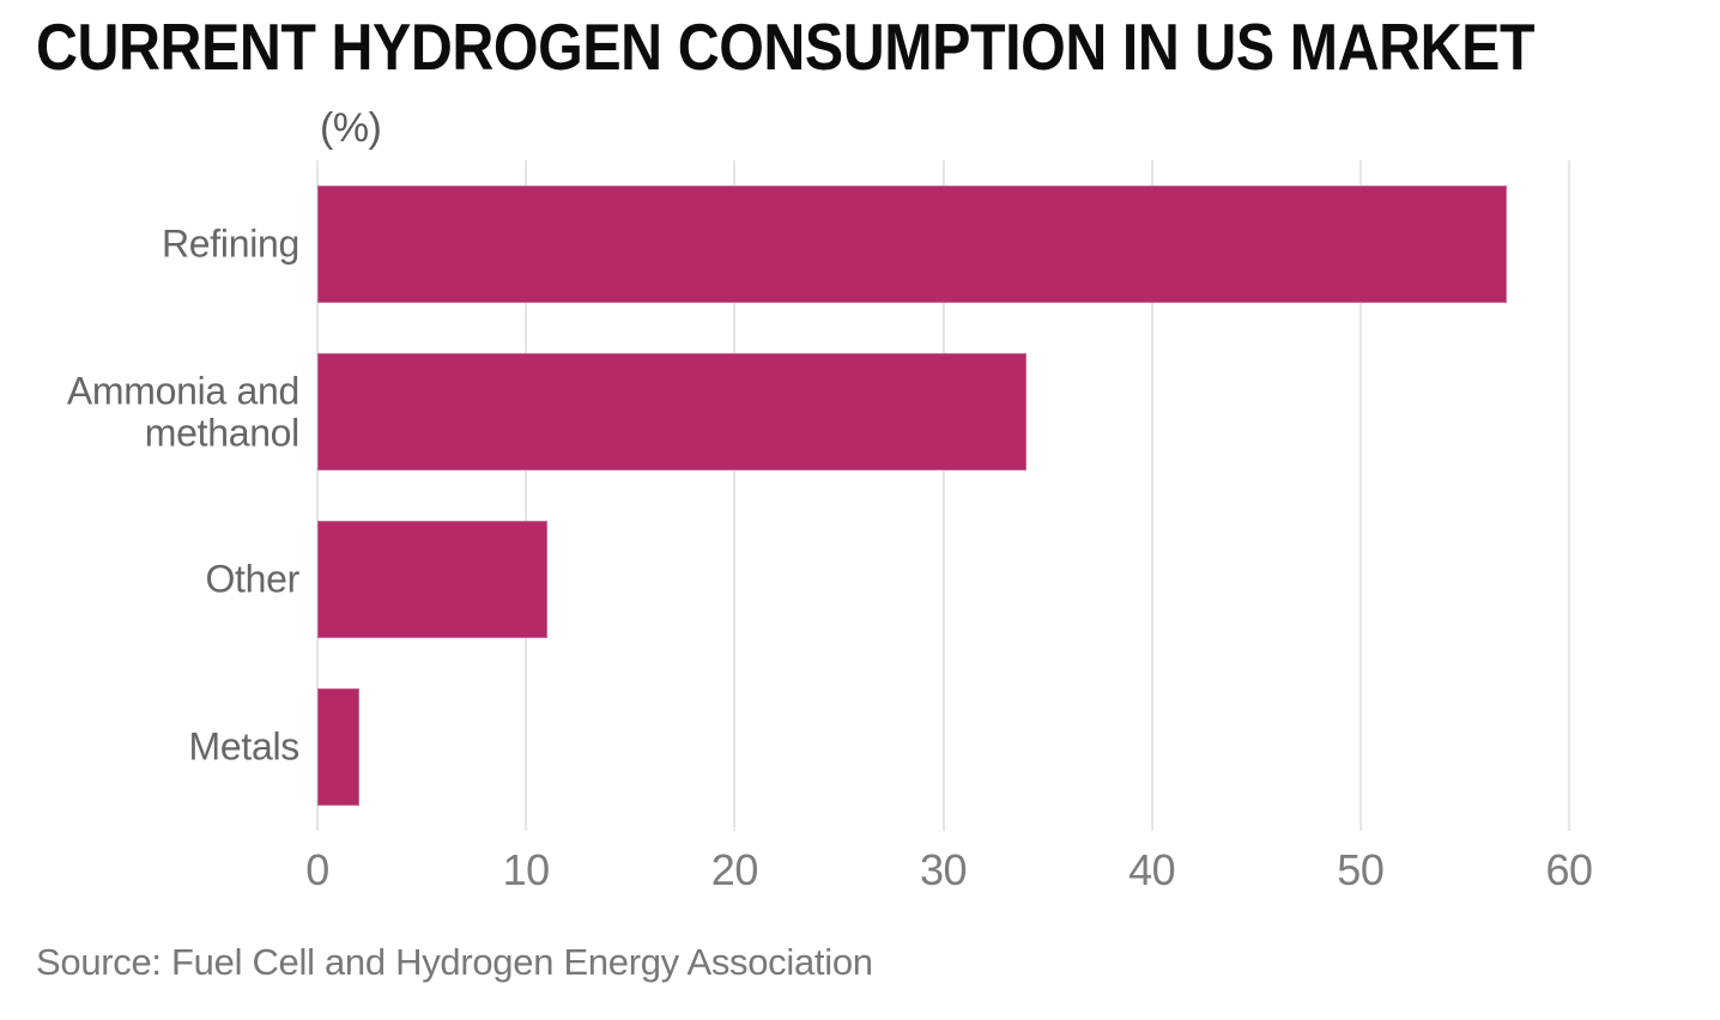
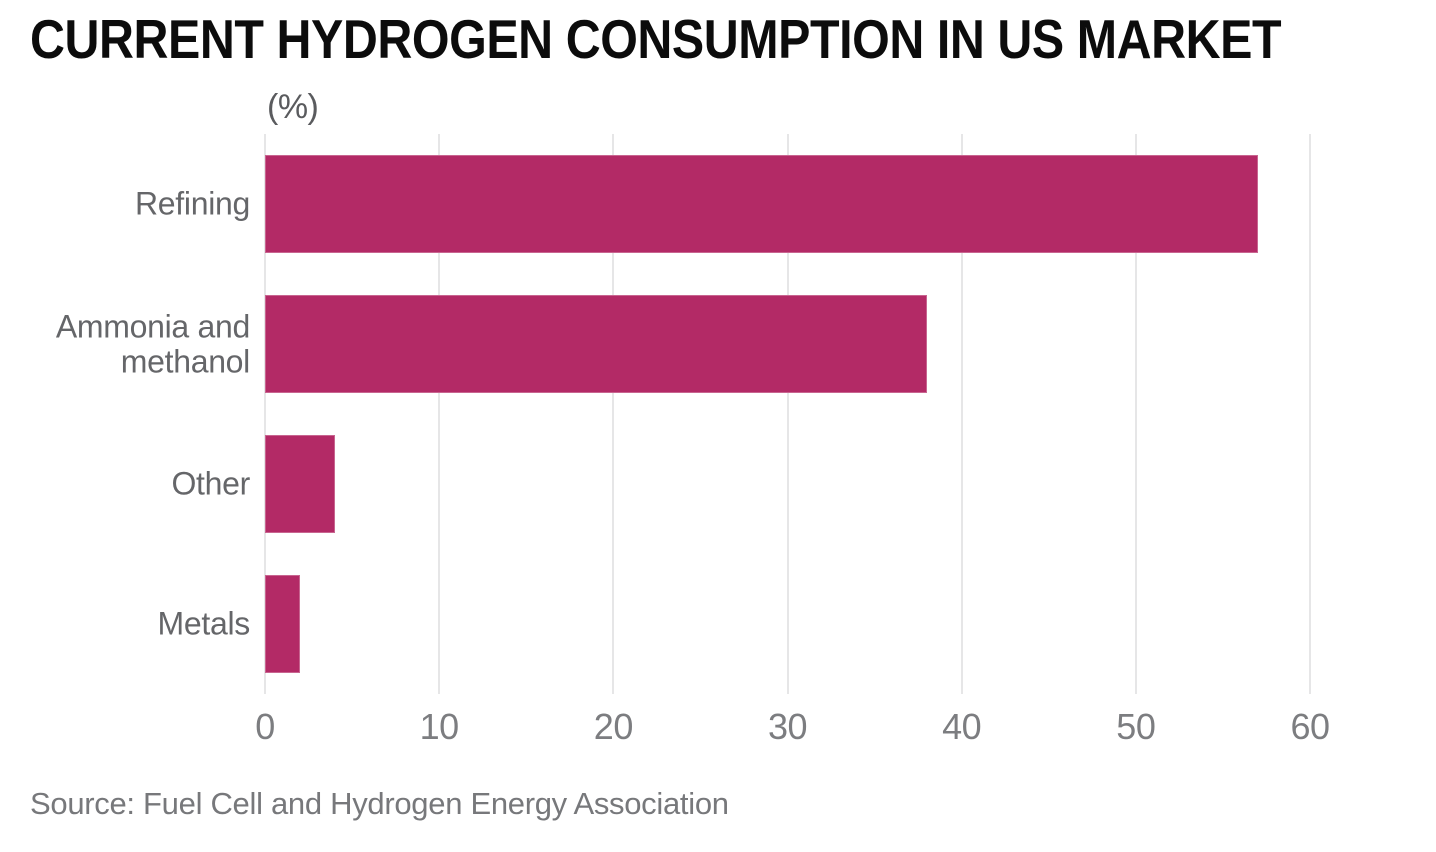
Ammonia and methanol: 34 -> 38
Other: 11 -> 4
